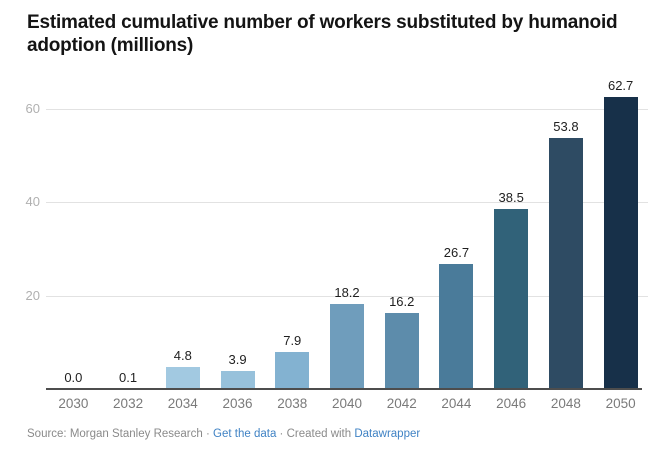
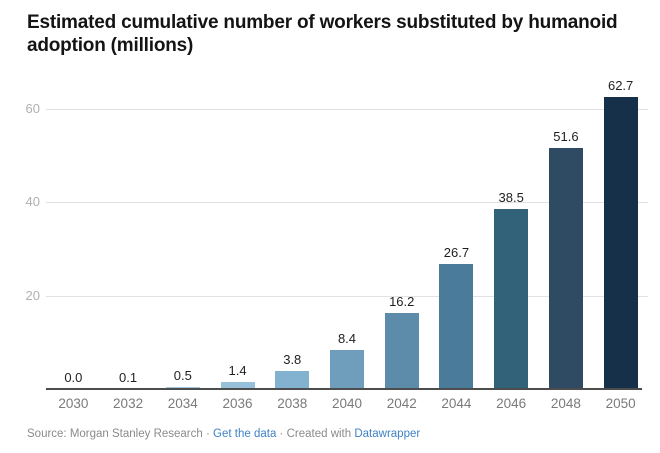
2034: 4.8 -> 0.5
2036: 3.9 -> 1.4
2038: 7.9 -> 3.8
2040: 18.2 -> 8.4
2048: 53.8 -> 51.6
